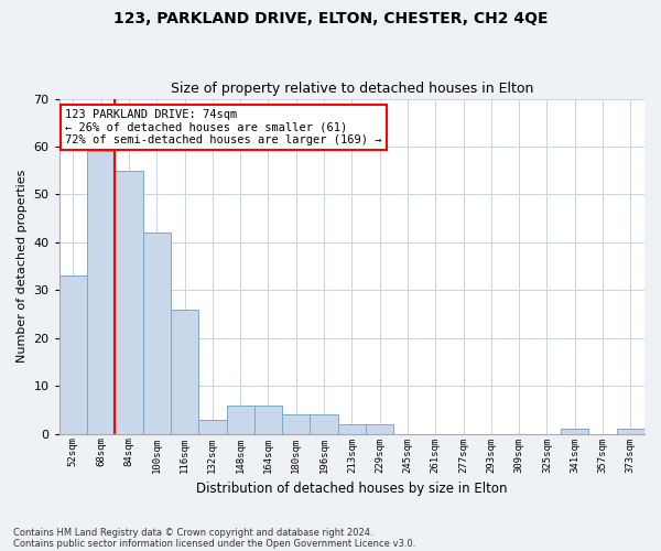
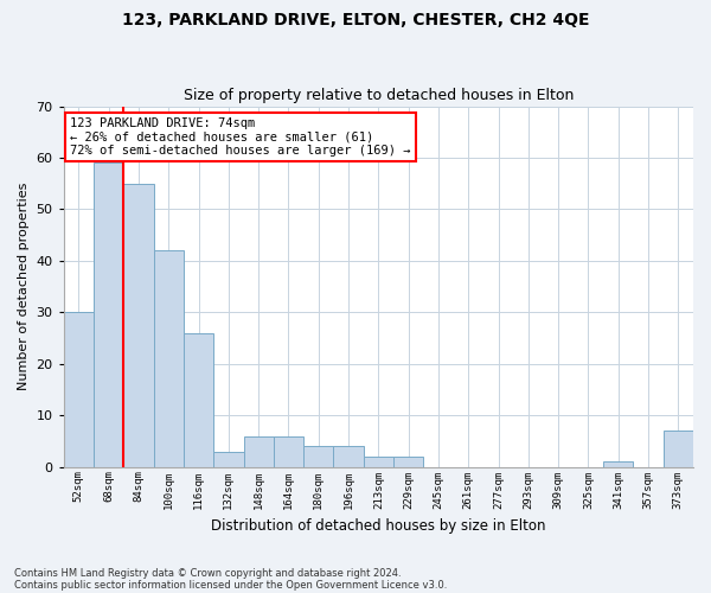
52sqm: 33 -> 30
373sqm: 1 -> 7
